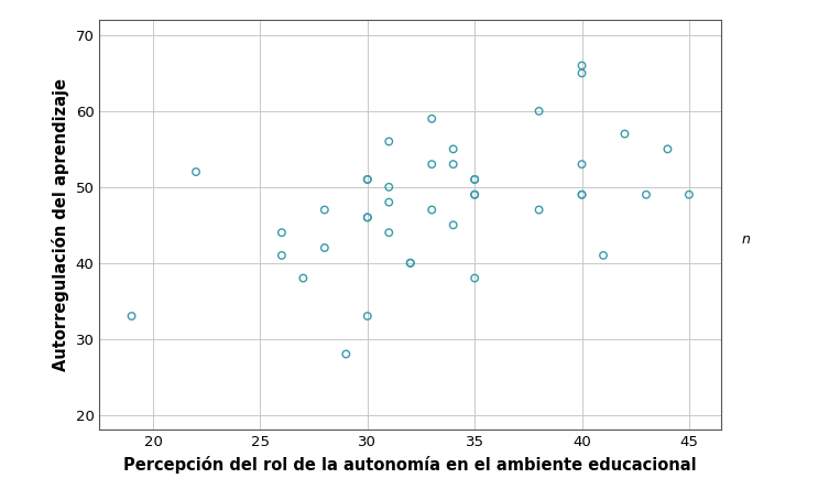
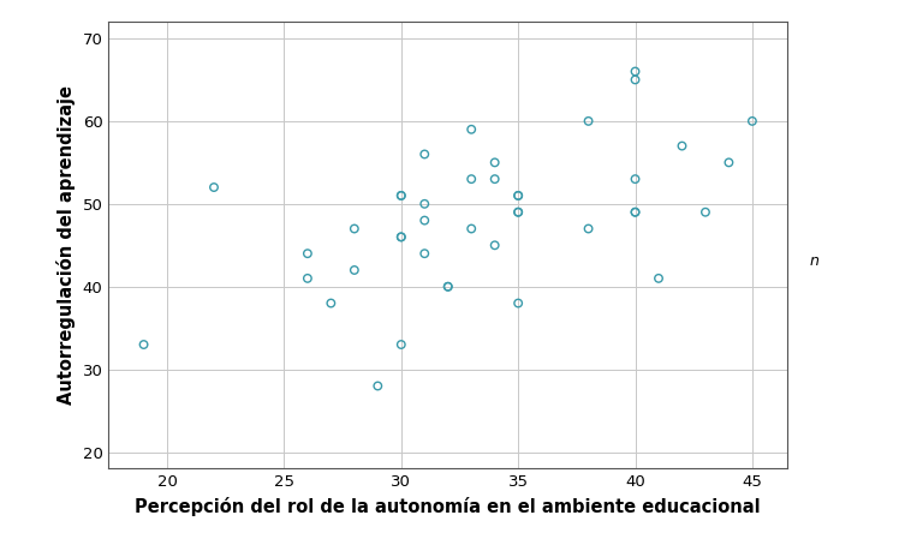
45: 49 -> 60
